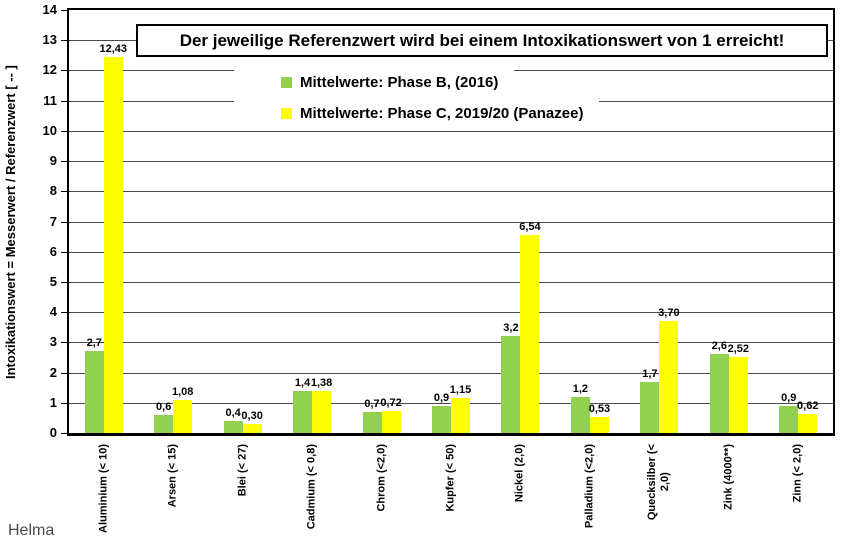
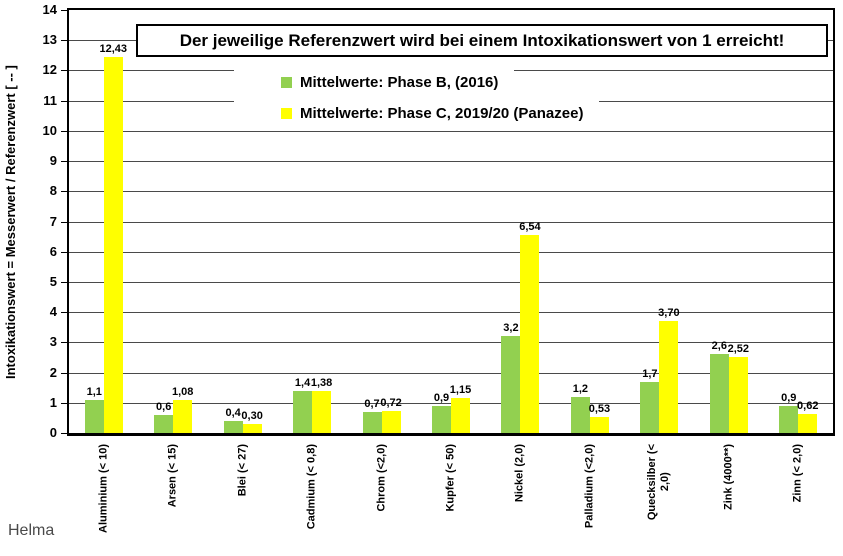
Mittelwerte: Phase B, (2016)/Aluminium (< 10): 2,7 -> 1,1
